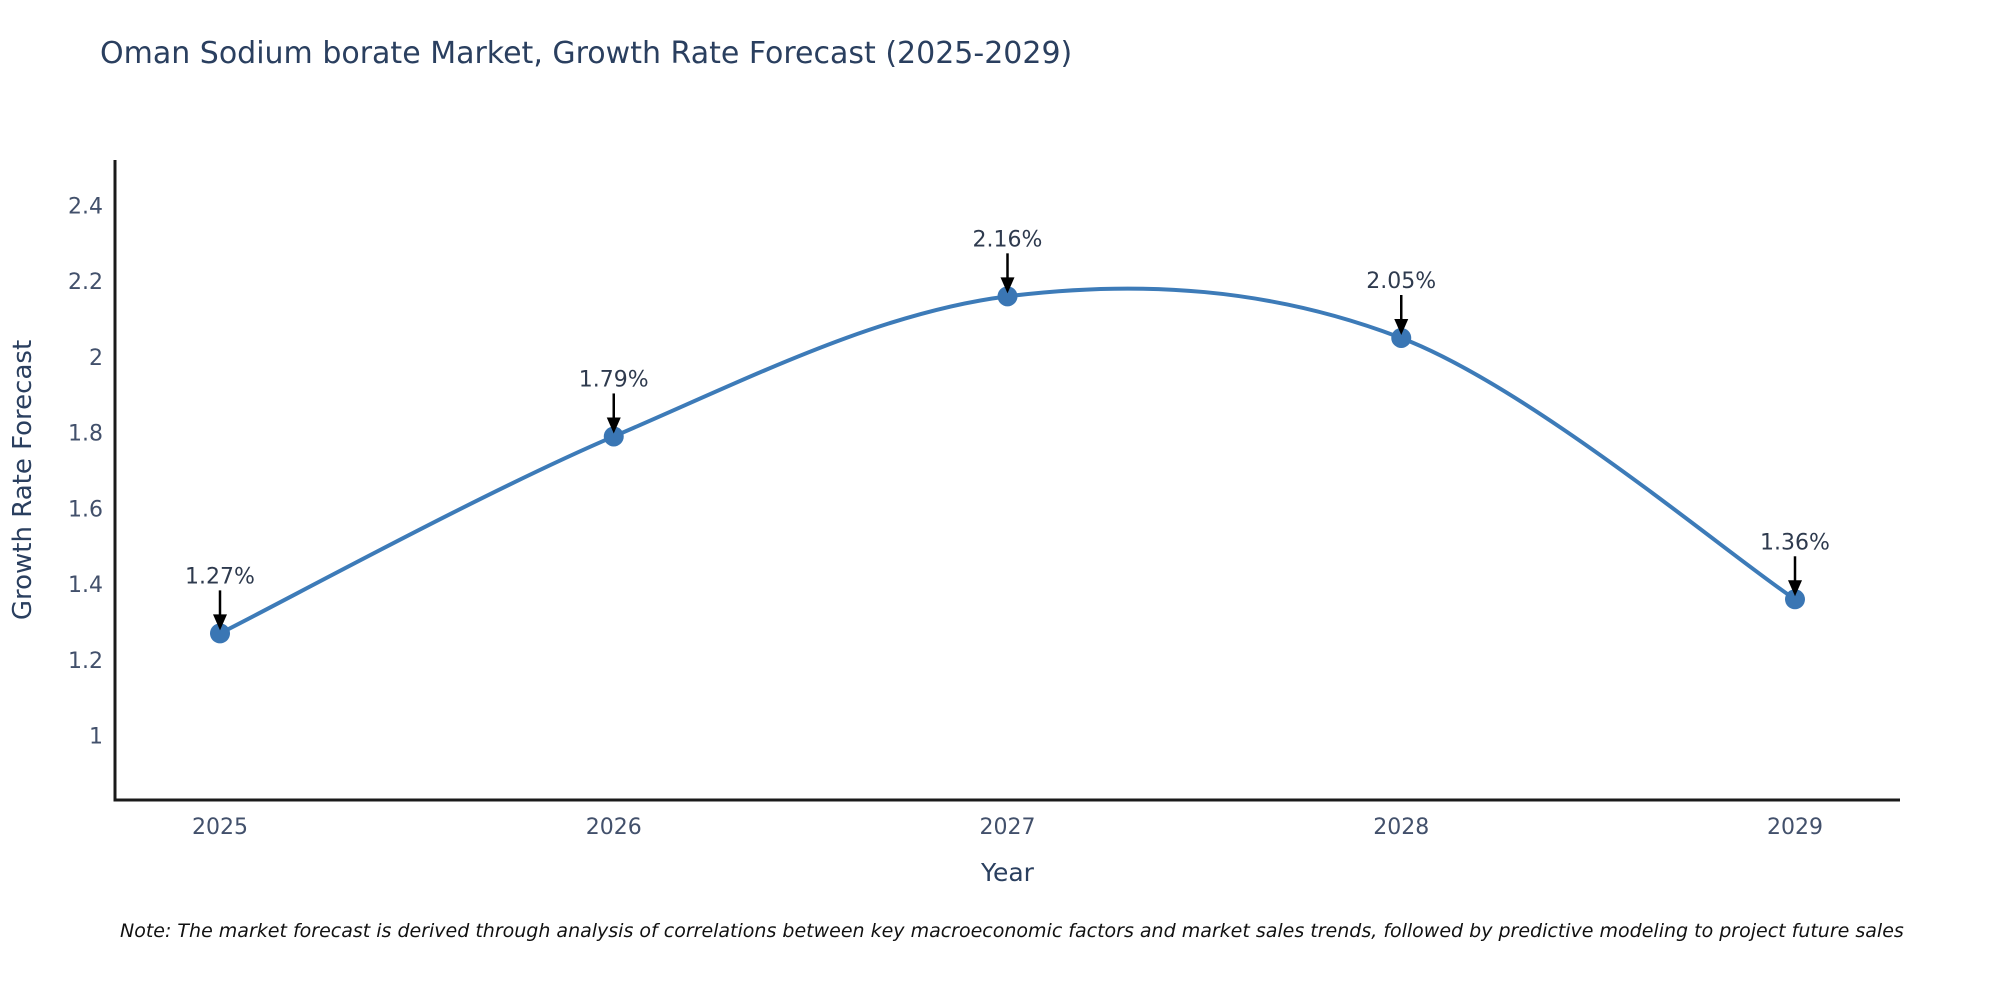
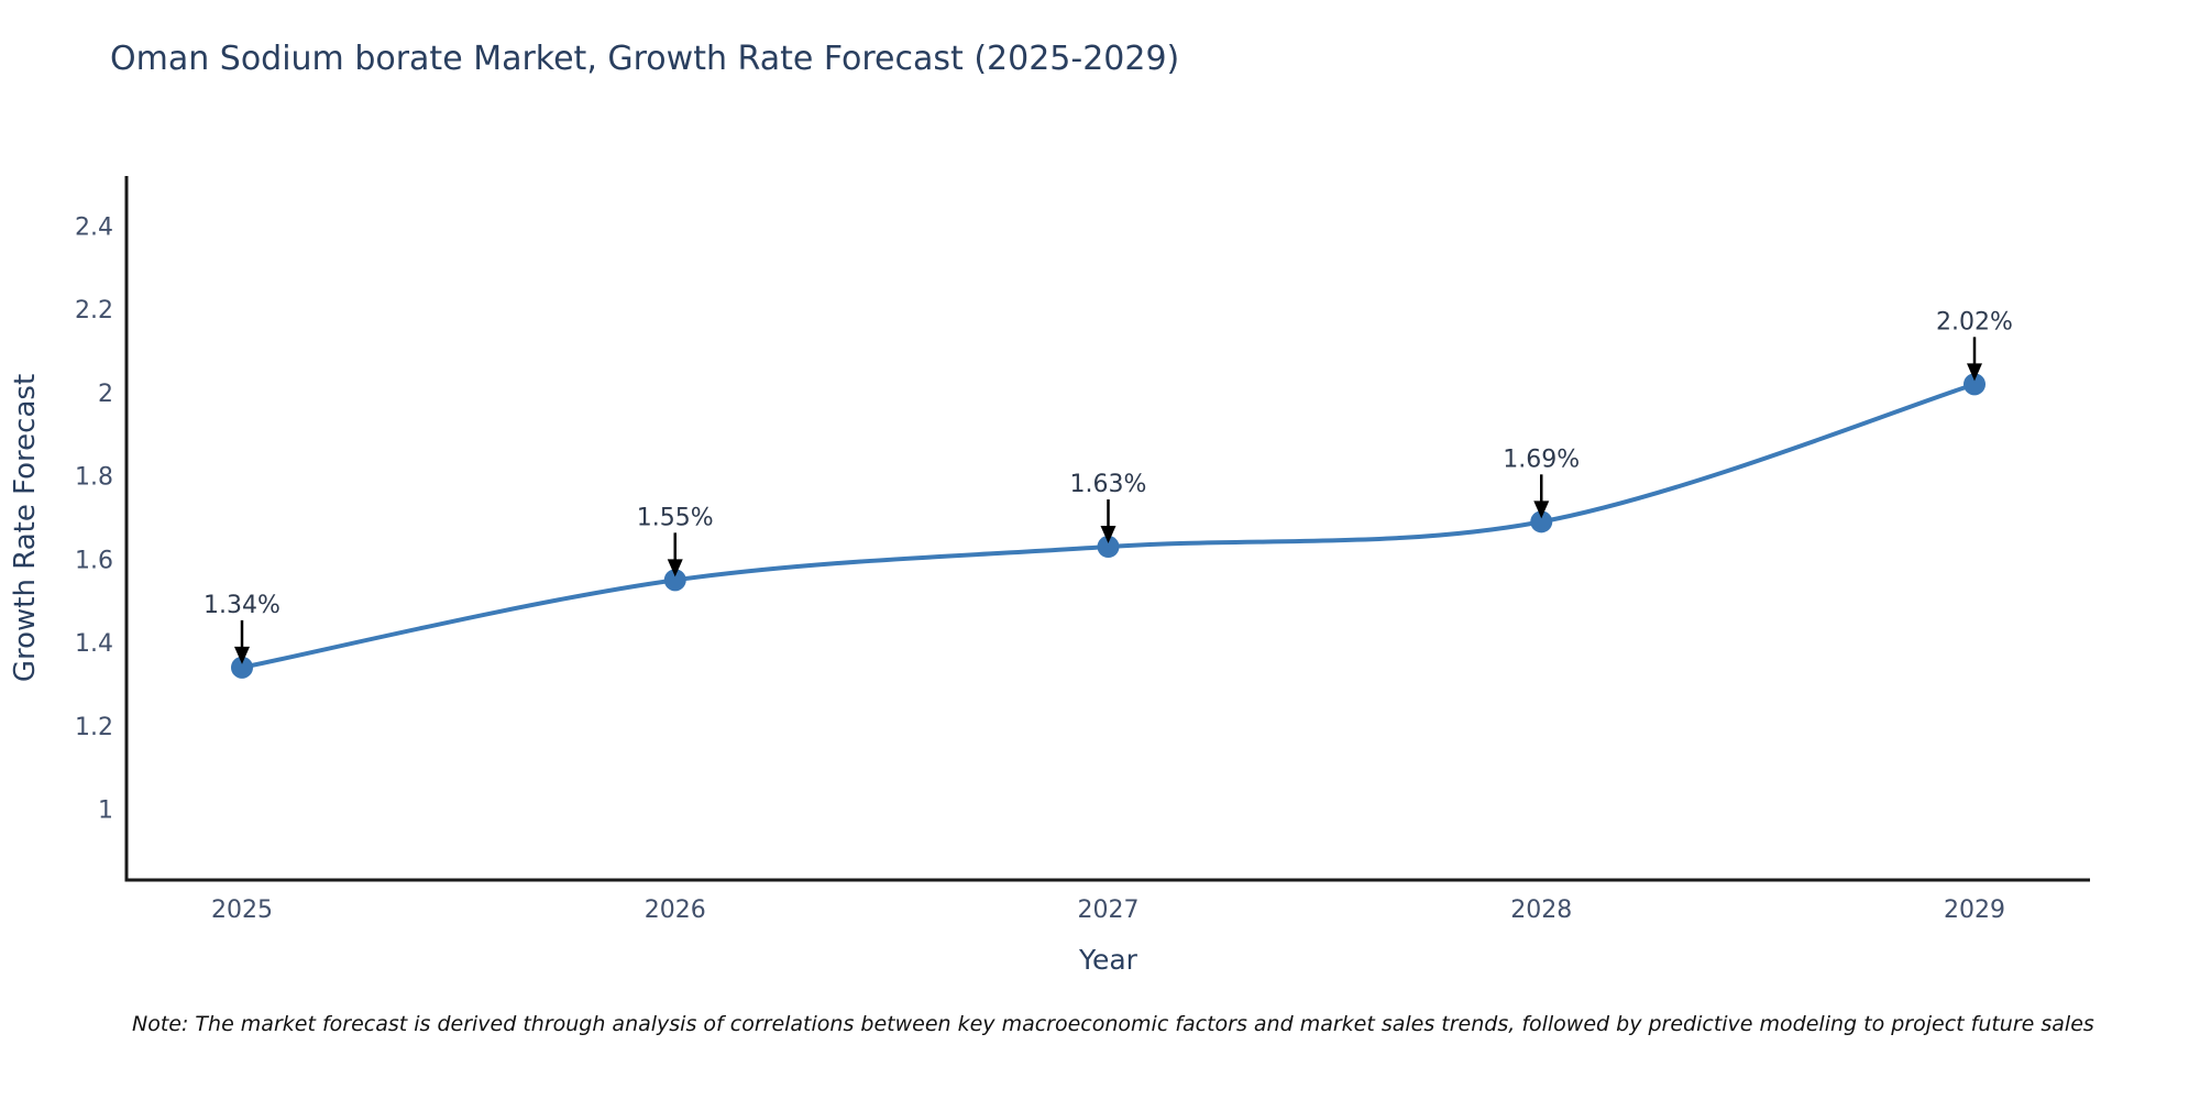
2025: 1.27% -> 1.34%
2026: 1.79% -> 1.55%
2027: 2.16% -> 1.63%
2028: 2.05% -> 1.69%
2029: 1.36% -> 2.02%
